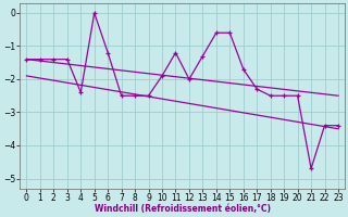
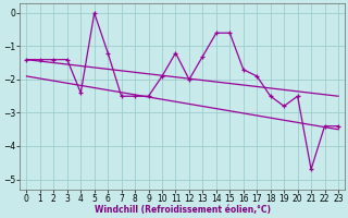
17: -2.3 -> -1.9
19: -2.5 -> -2.8
